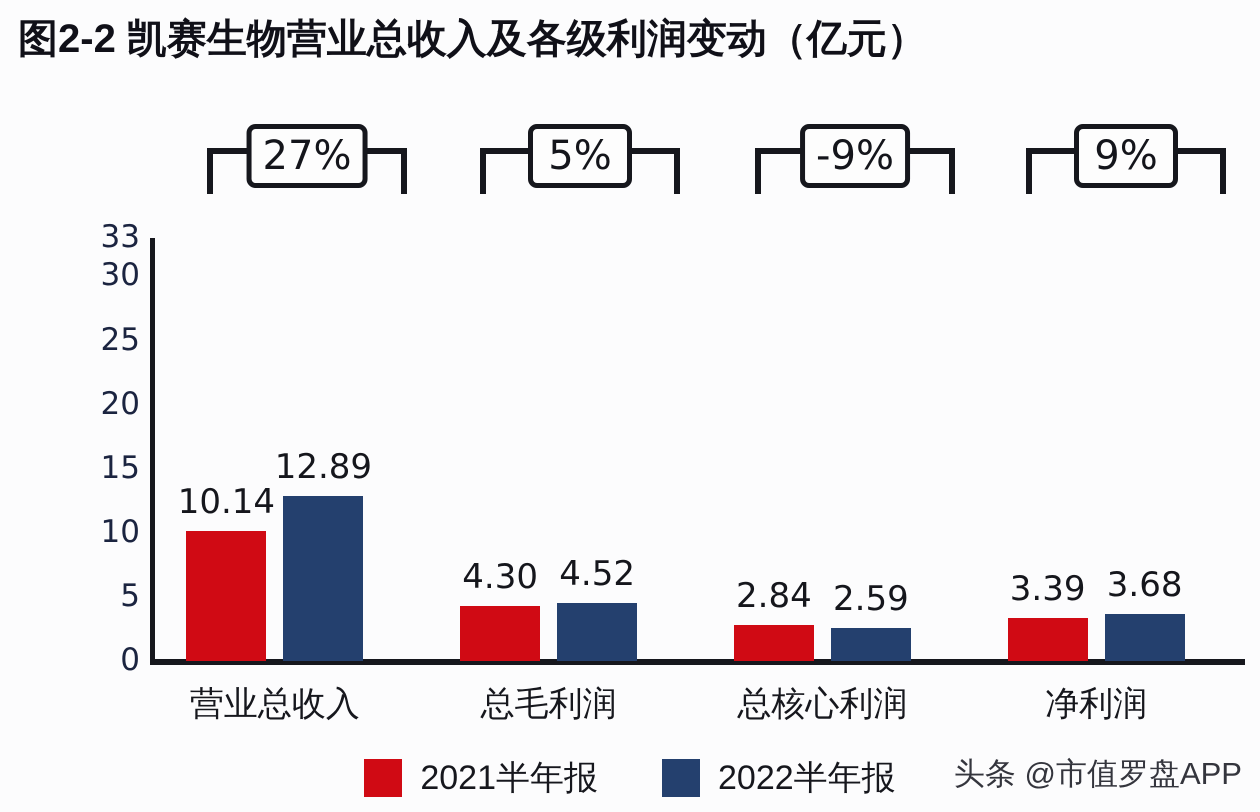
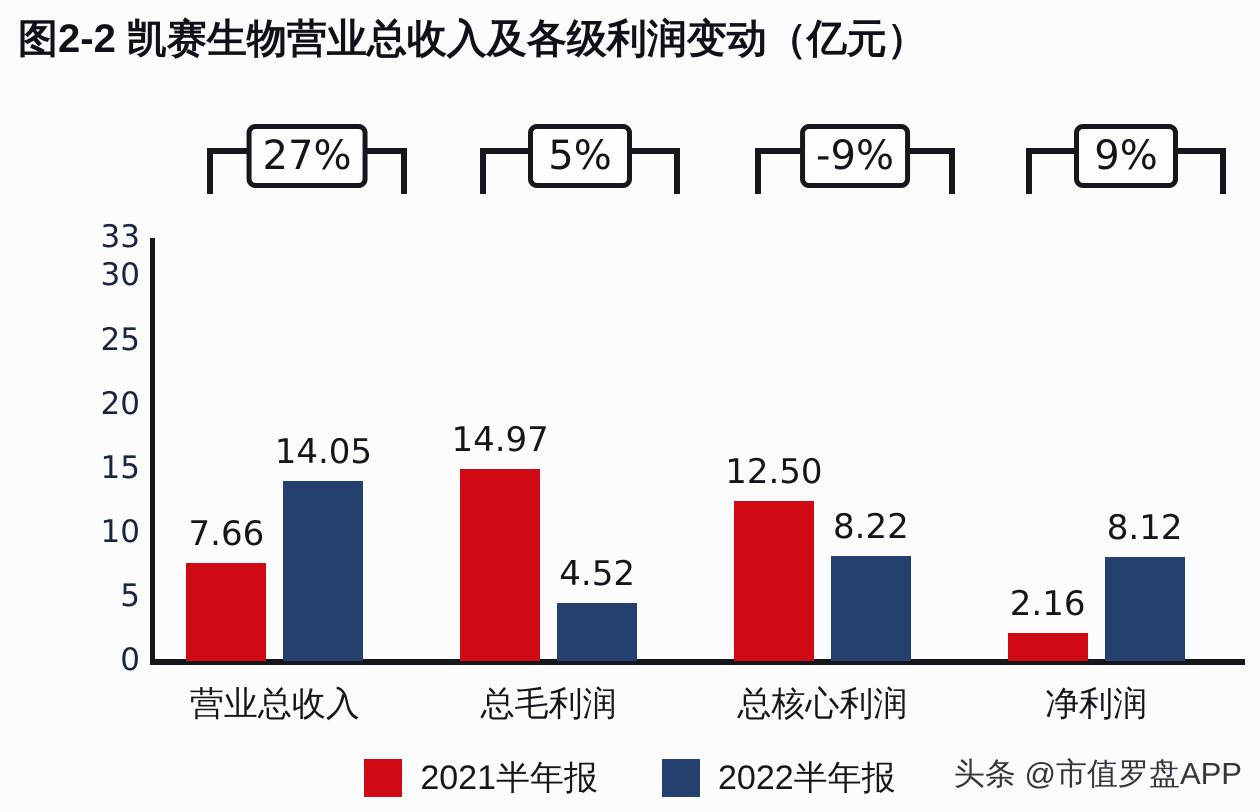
2021半年报/营业总收入: 10.14 -> 7.66
2022半年报/营业总收入: 12.89 -> 14.05
2021半年报/总毛利润: 4.30 -> 14.97
2021半年报/总核心利润: 2.84 -> 12.50
2022半年报/总核心利润: 2.59 -> 8.22
2021半年报/净利润: 3.39 -> 2.16
2022半年报/净利润: 3.68 -> 8.12
